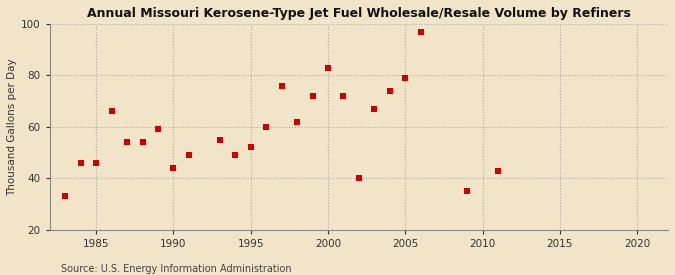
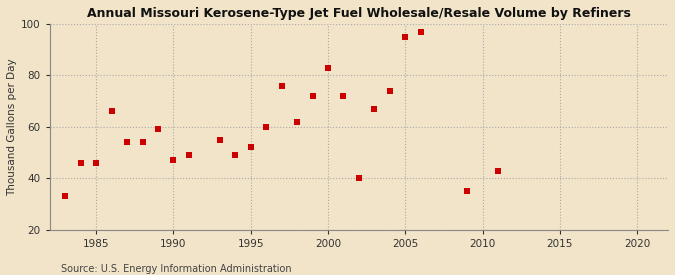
1990: 44 -> 47
2005: 79 -> 95
